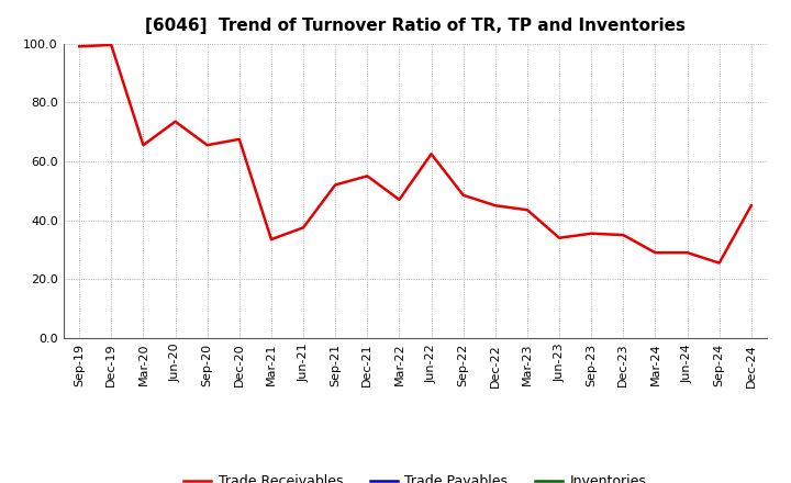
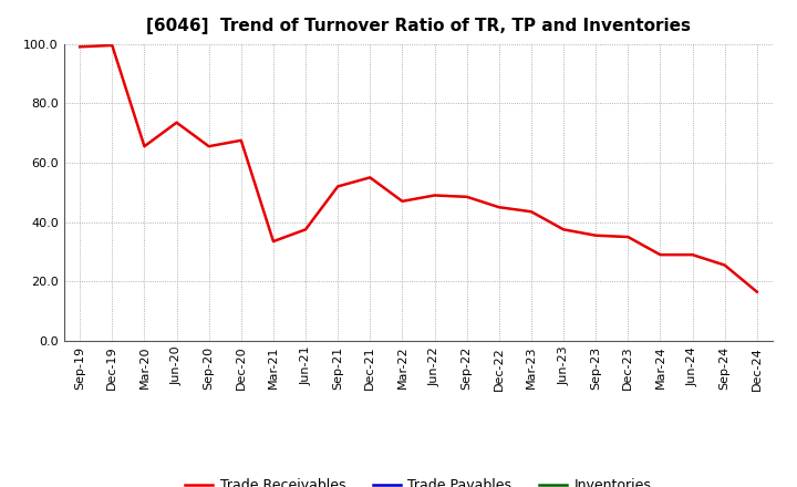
Jun-22: 62.5 -> 49.0
Jun-23: 34.0 -> 37.5
Dec-24: 45.0 -> 16.5
